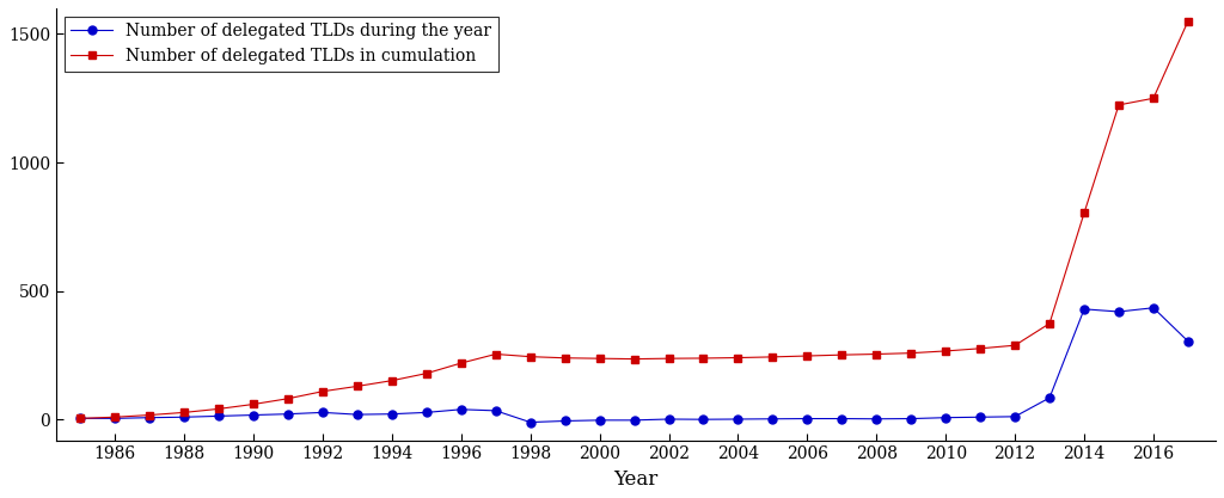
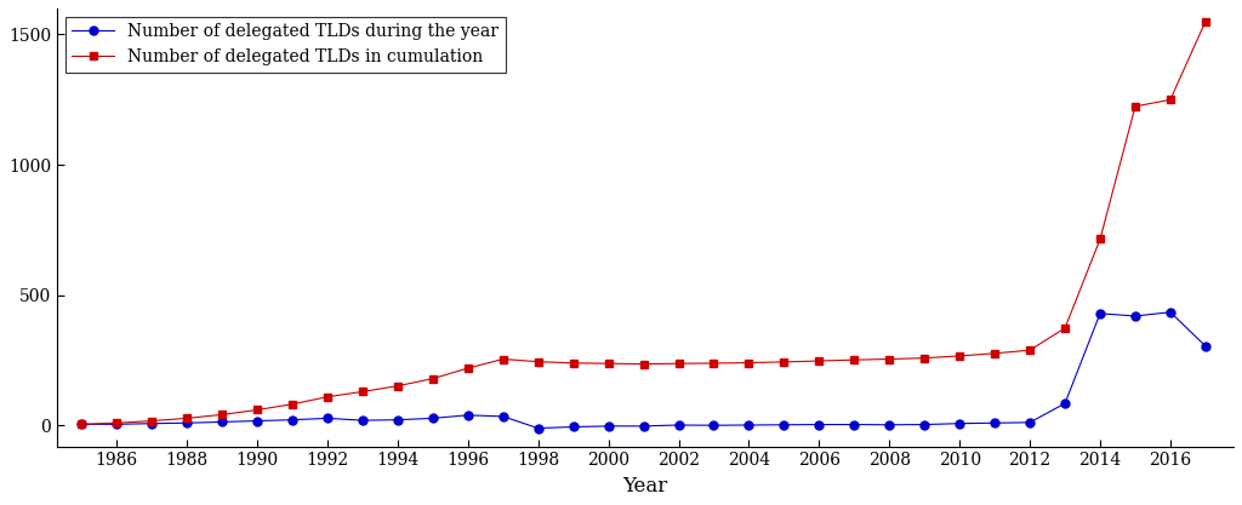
Number of delegated TLDs in cumulation/2014: 804 -> 715
